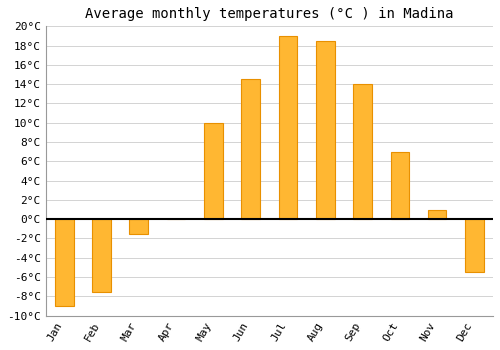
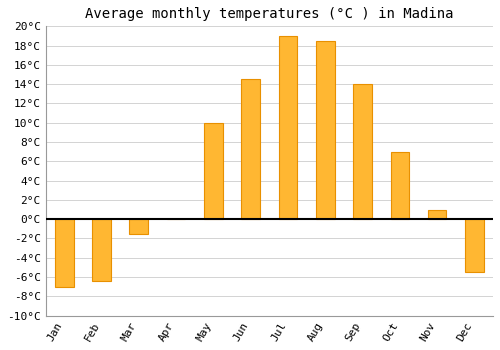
Jan: -9.0°C -> -7.0°C
Feb: -7.5°C -> -6.4°C
